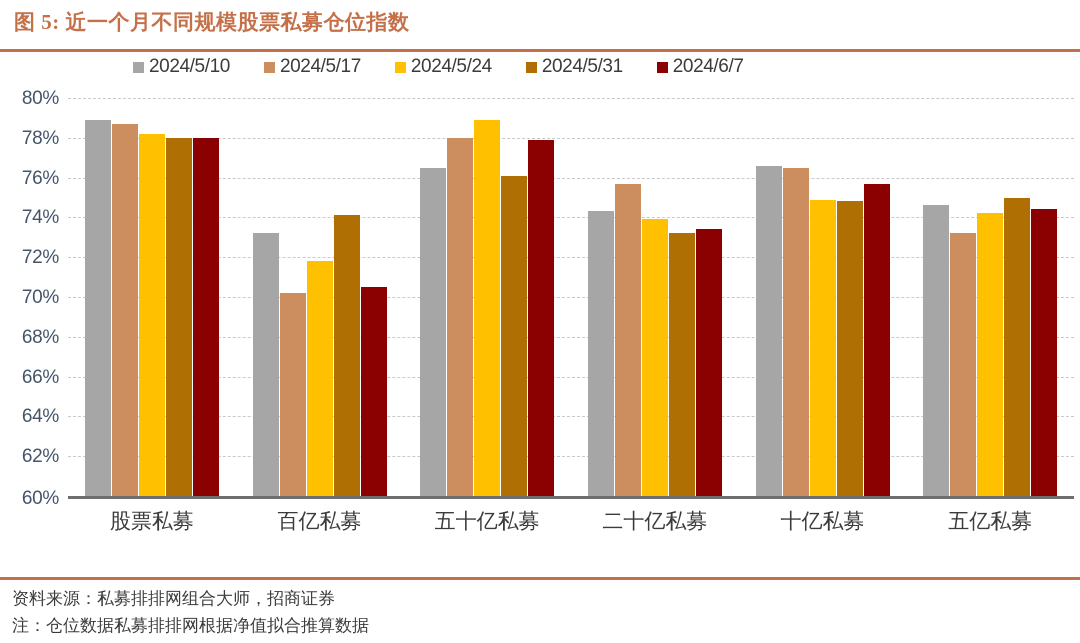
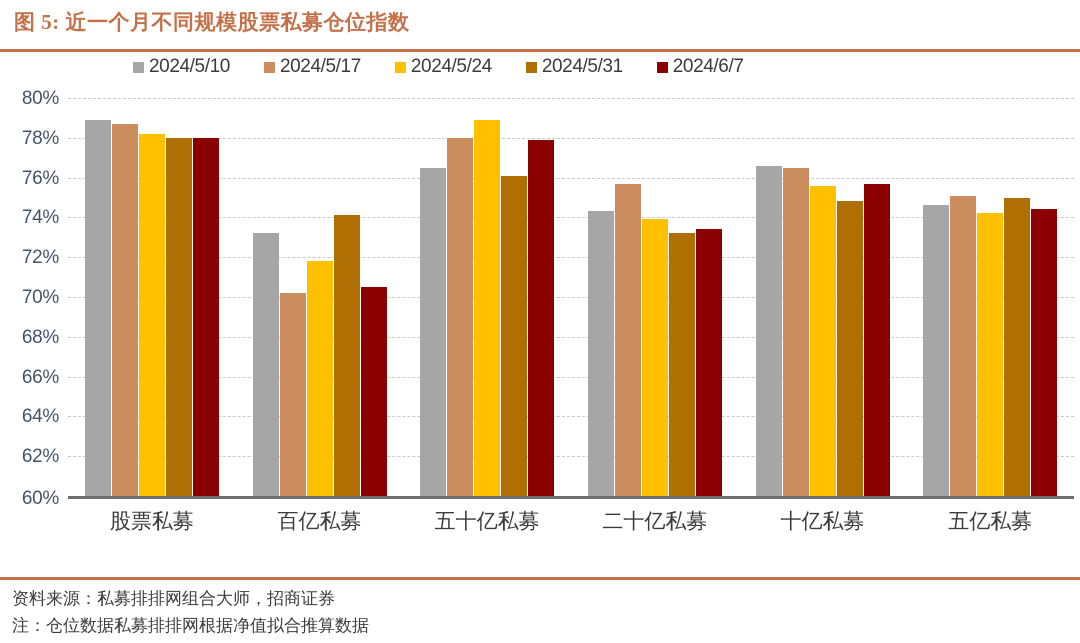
2024/5/24/十亿私募: 74.9% -> 75.6%
2024/5/17/五亿私募: 73.2% -> 75.1%
